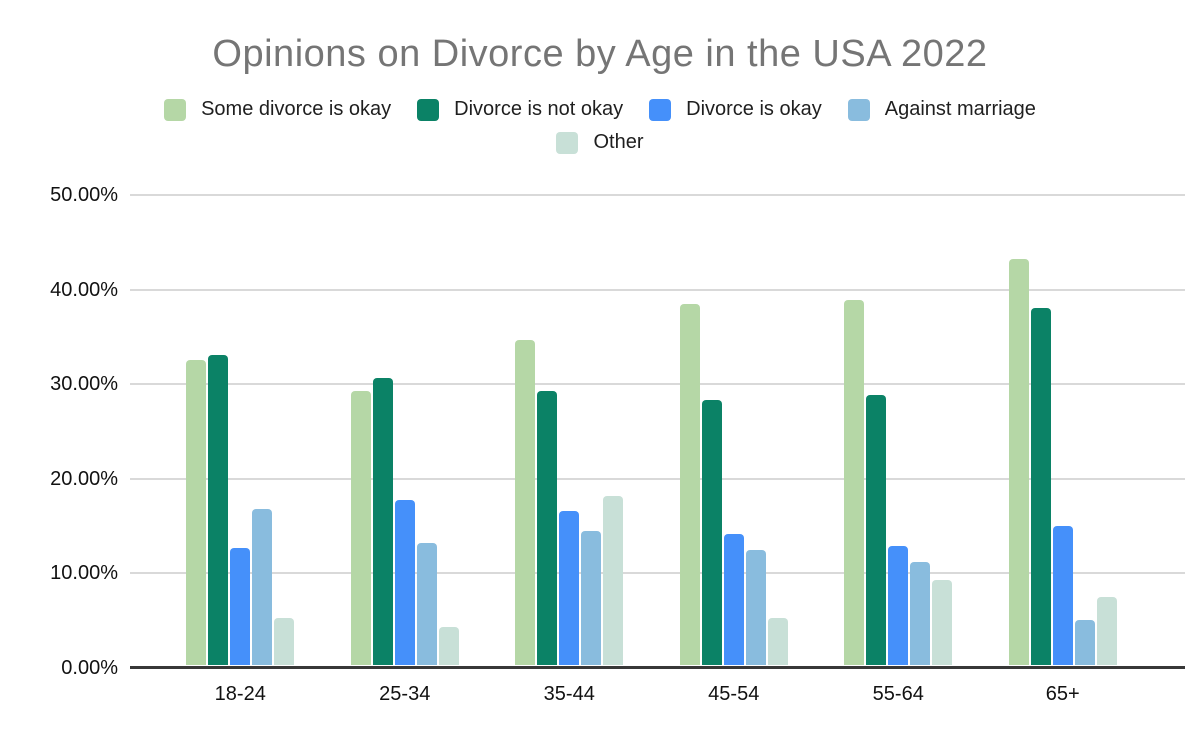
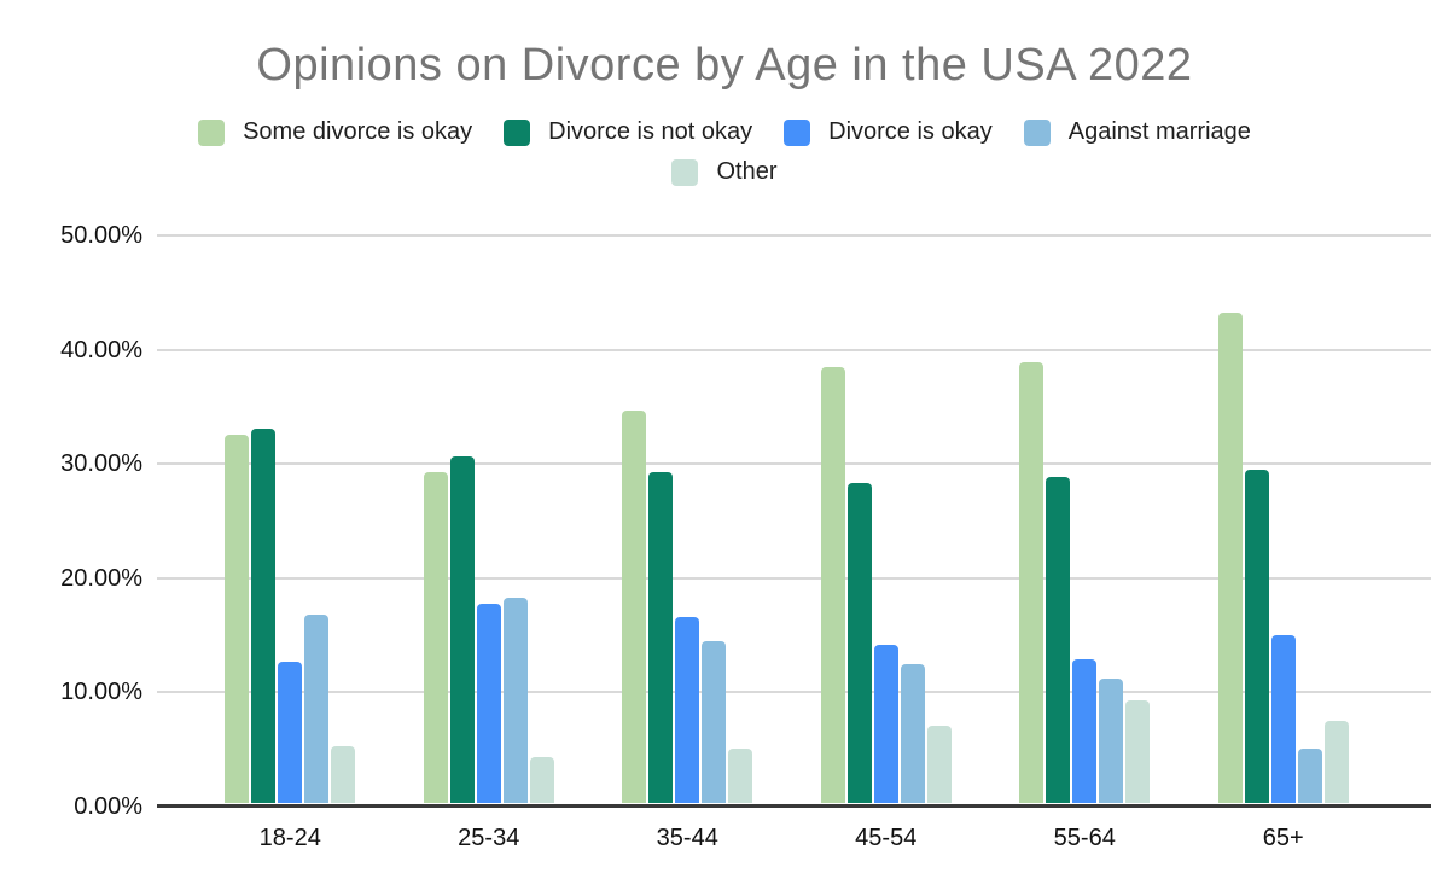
Against marriage/25-34: 13% -> 18%
Other/35-44: 18% -> 5%
Other/45-54: 5% -> 7%
Divorce is not okay/65+: 38% -> 29%
